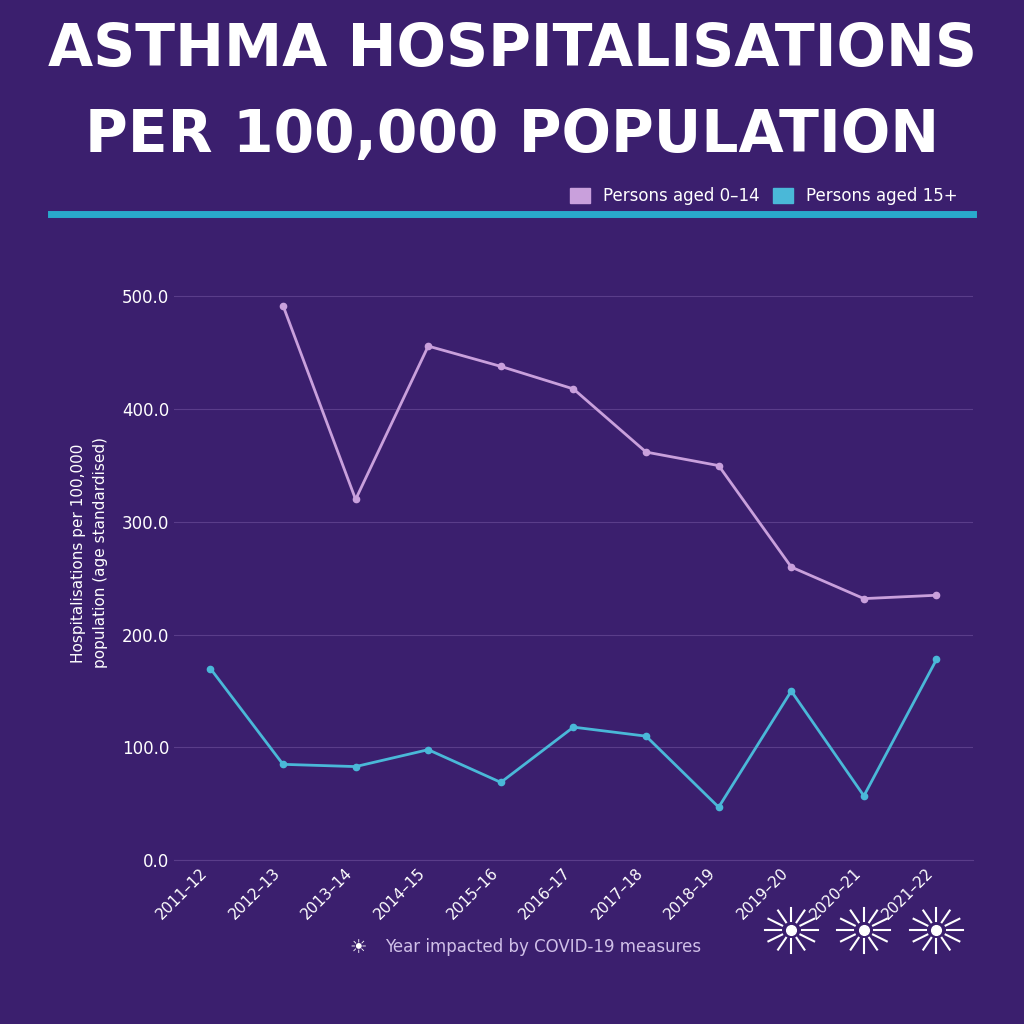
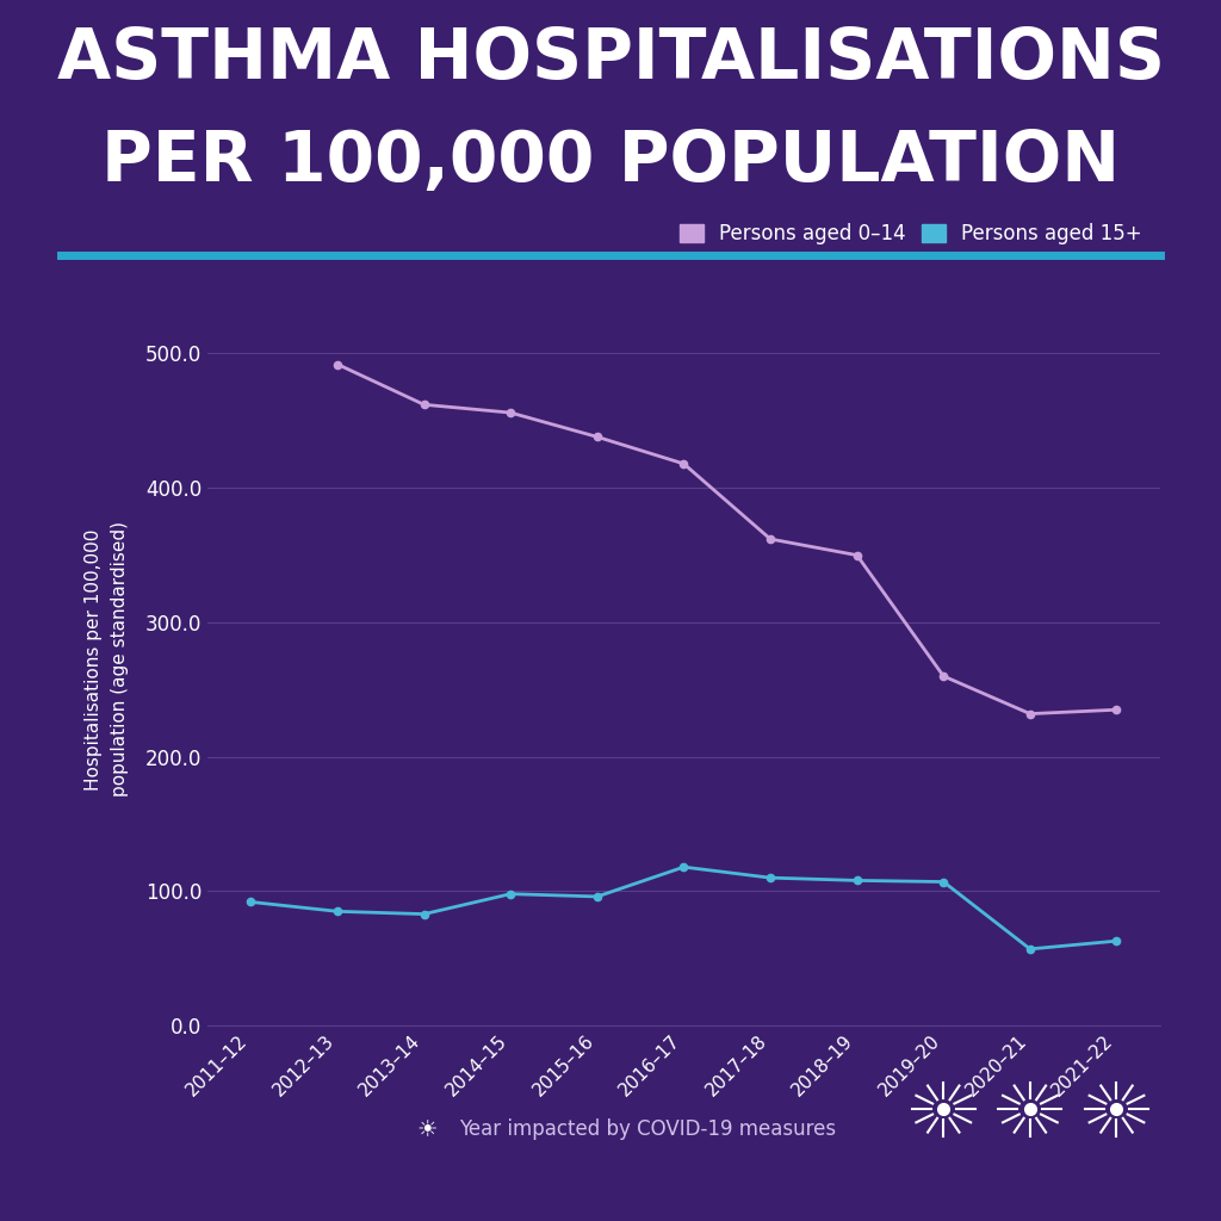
Persons aged 15+/2011–12: 170 -> 92
Persons aged 0–14/2013–14: 320 -> 462
Persons aged 15+/2015–16: 69 -> 96
Persons aged 15+/2018–19: 47 -> 108
Persons aged 15+/2019–20: 150 -> 107
Persons aged 15+/2021–22: 178 -> 63
